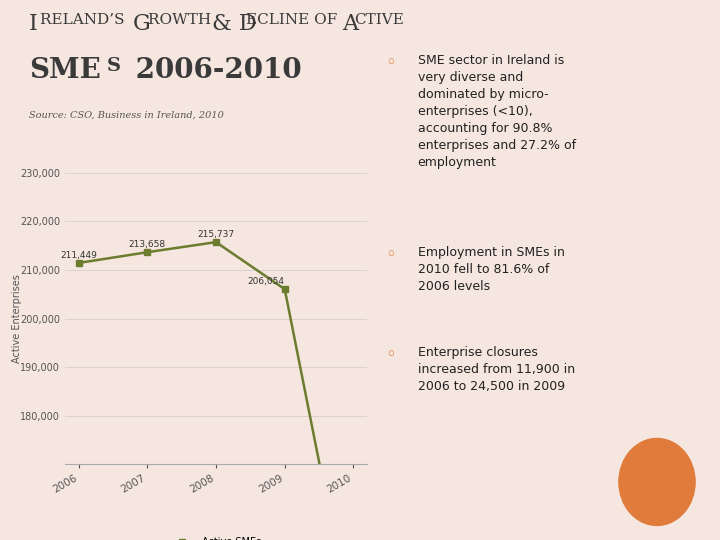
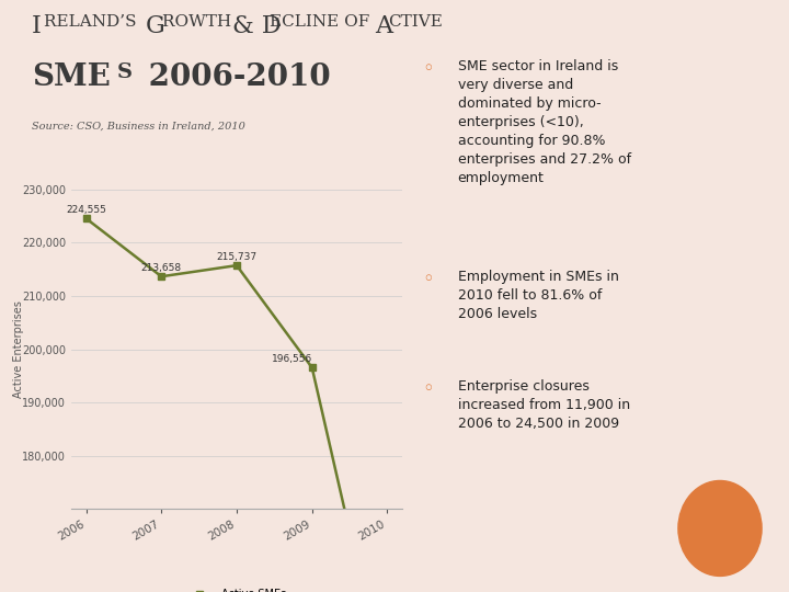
2006: 211,449 -> 224,555
2009: 206,054 -> 196,556
